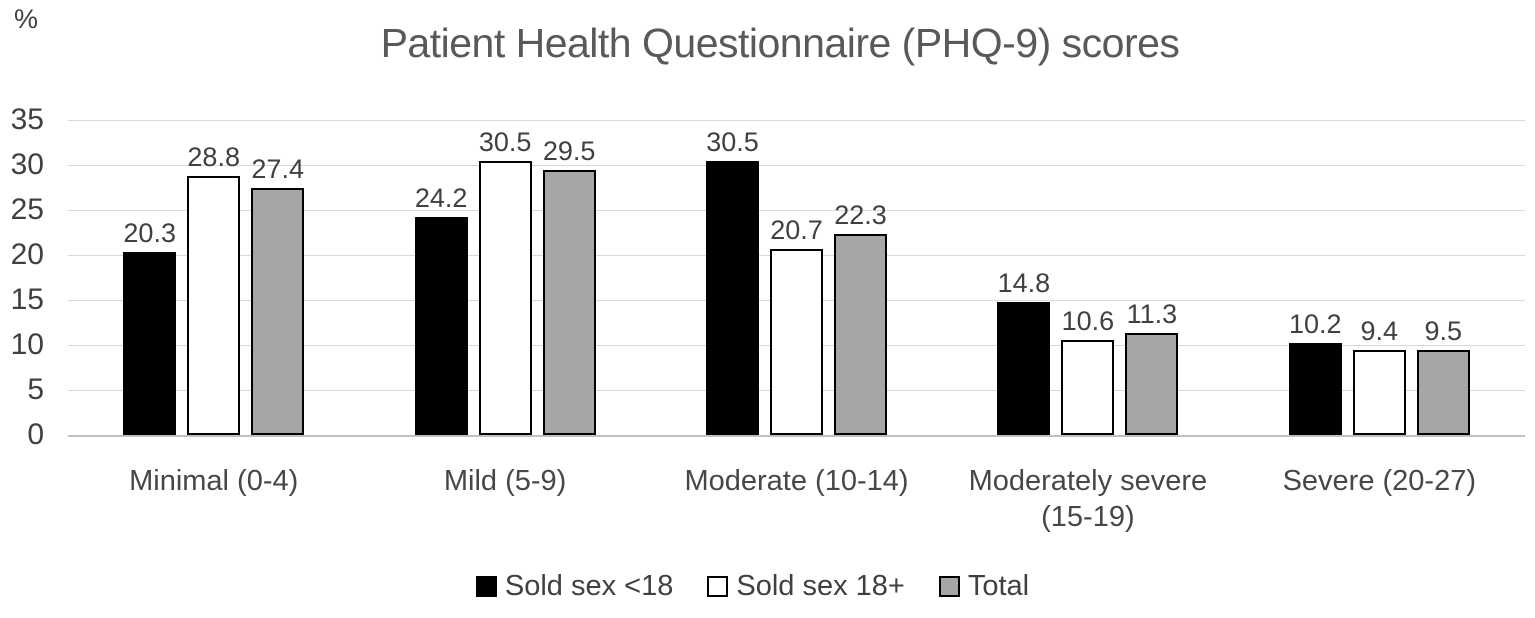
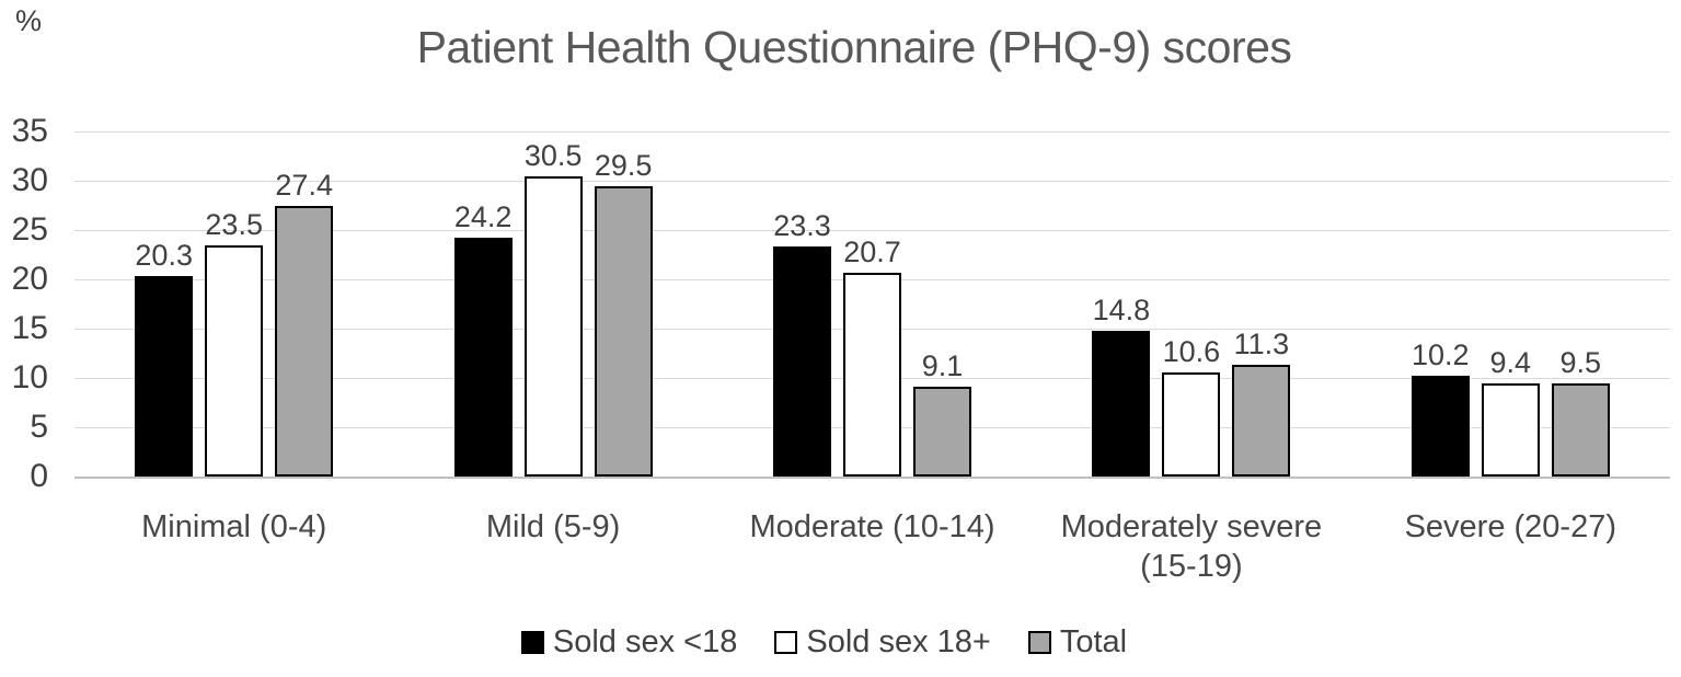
Sold sex 18+/Minimal (0-4): 28.8 -> 23.5
Sold sex <18/Moderate (10-14): 30.5 -> 23.3
Total/Moderate (10-14): 22.3 -> 9.1
